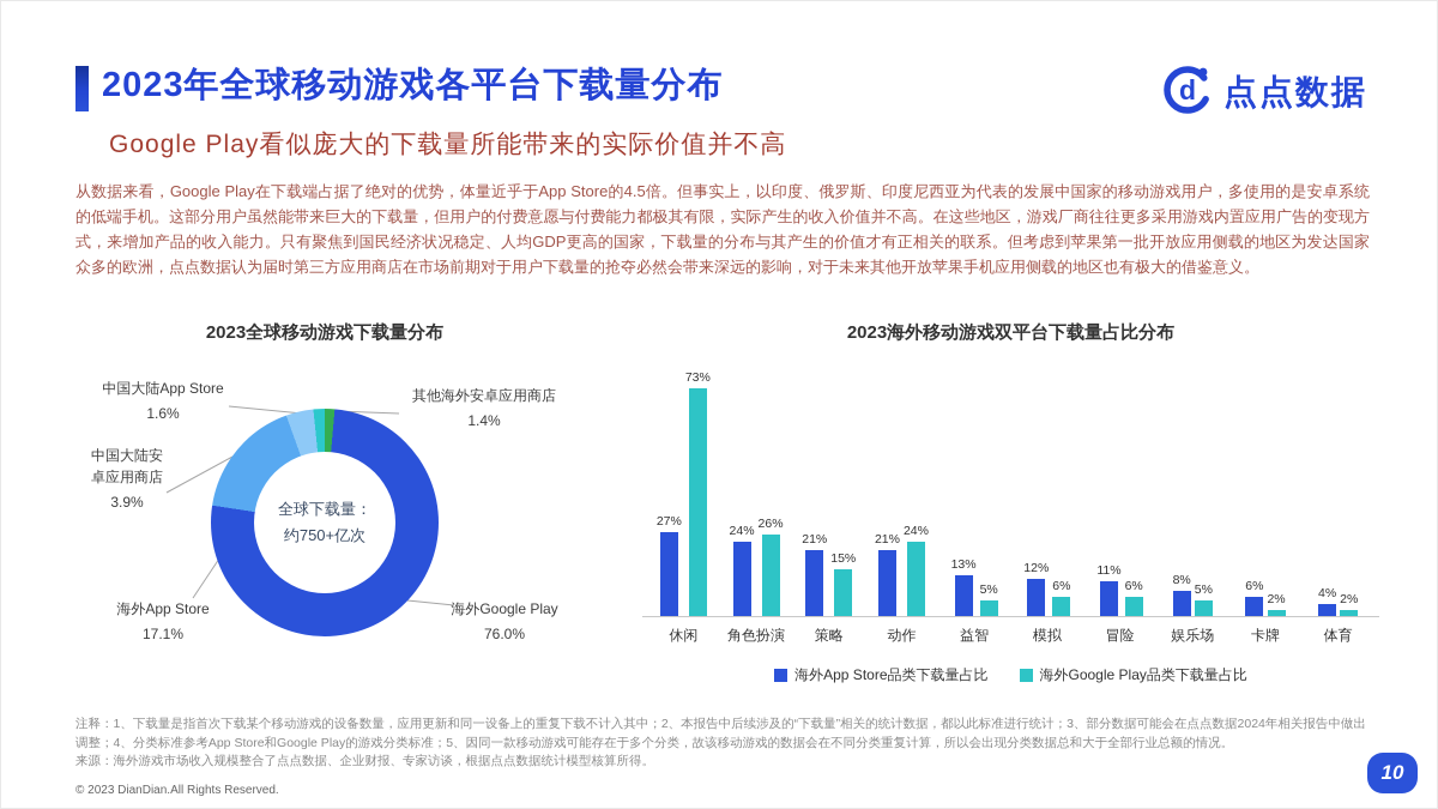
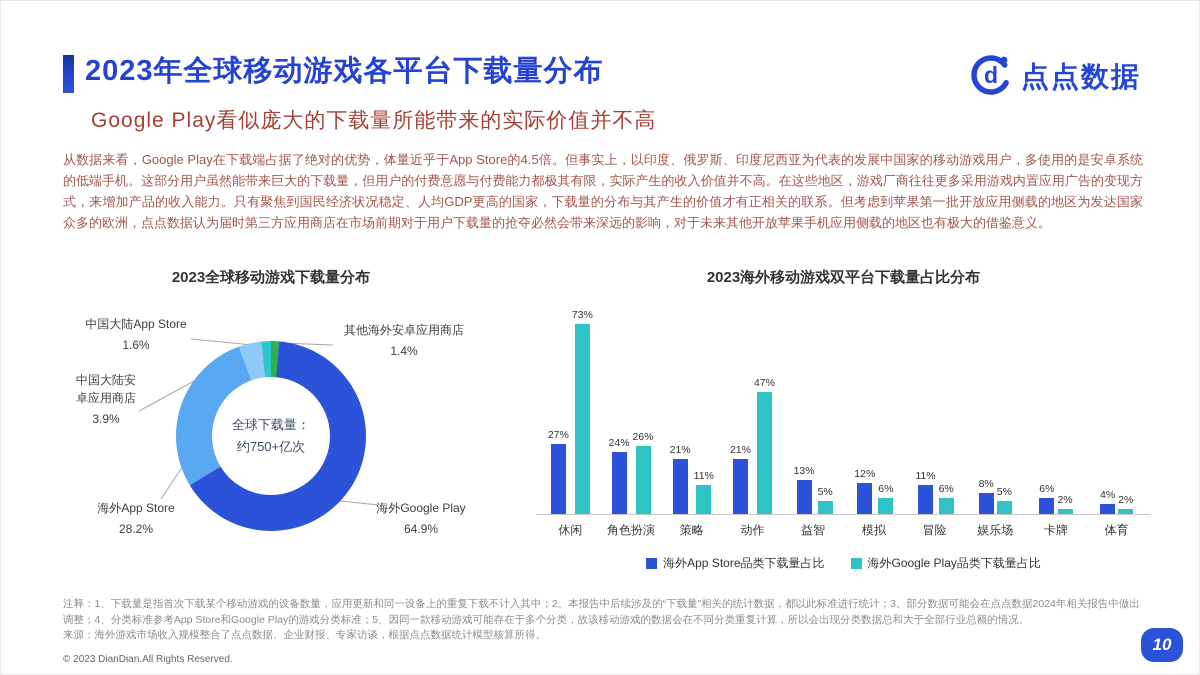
2023全球移动游戏下载量分布/海外Google Play: 76.0% -> 64.9%
2023全球移动游戏下载量分布/海外App Store: 17.1% -> 28.2%
2023海外移动游戏双平台下载量占比分布/海外Google Play品类下载量占比/策略: 15% -> 11%
2023海外移动游戏双平台下载量占比分布/海外Google Play品类下载量占比/动作: 24% -> 47%
